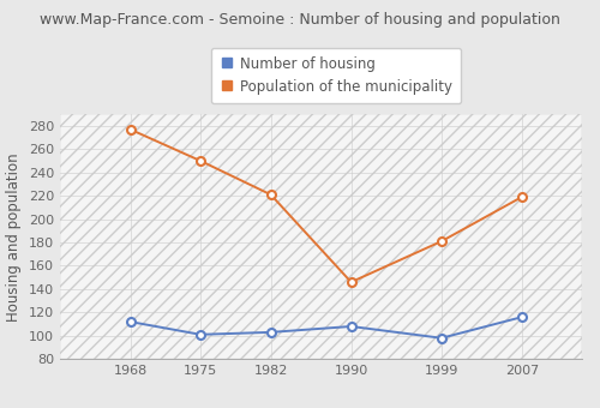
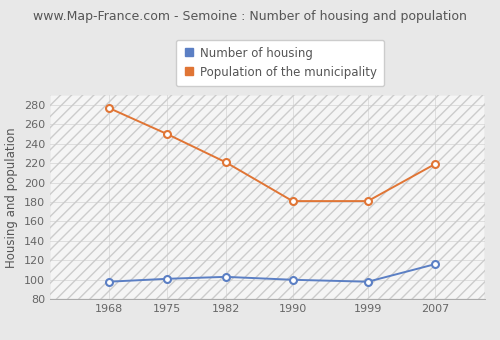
Number of housing/1968: 112 -> 98
Number of housing/1990: 108 -> 100
Population of the municipality/1990: 146 -> 181
